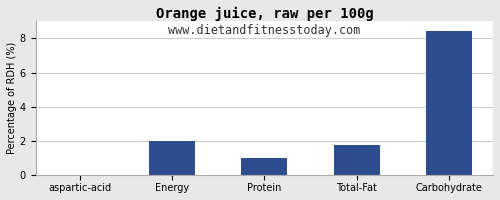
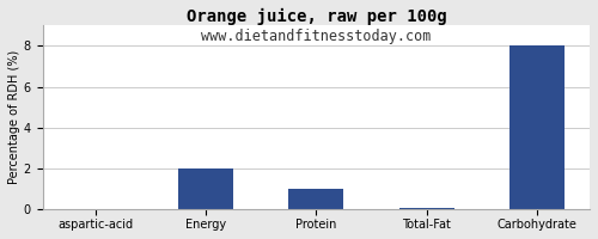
Total-Fat: 1.8 -> 0.1
Carbohydrate: 8.4 -> 8.0
